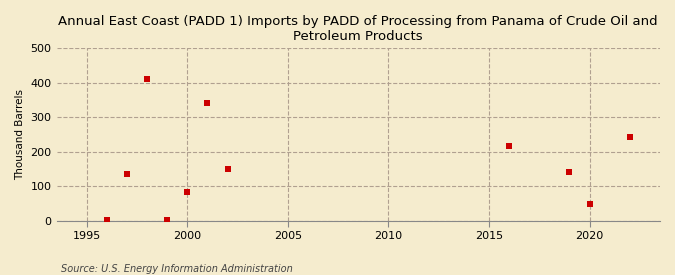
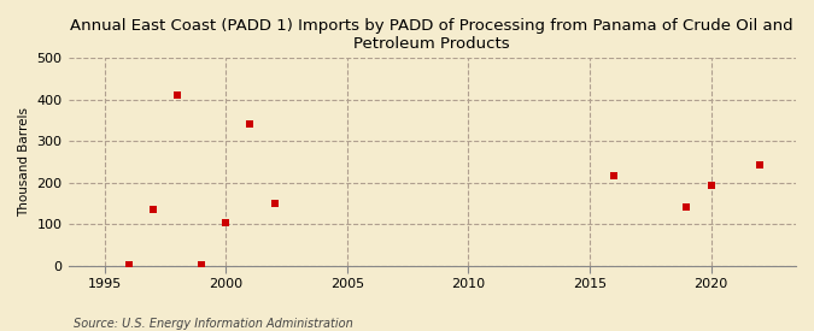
2000: 85 -> 103
2020: 50 -> 193
